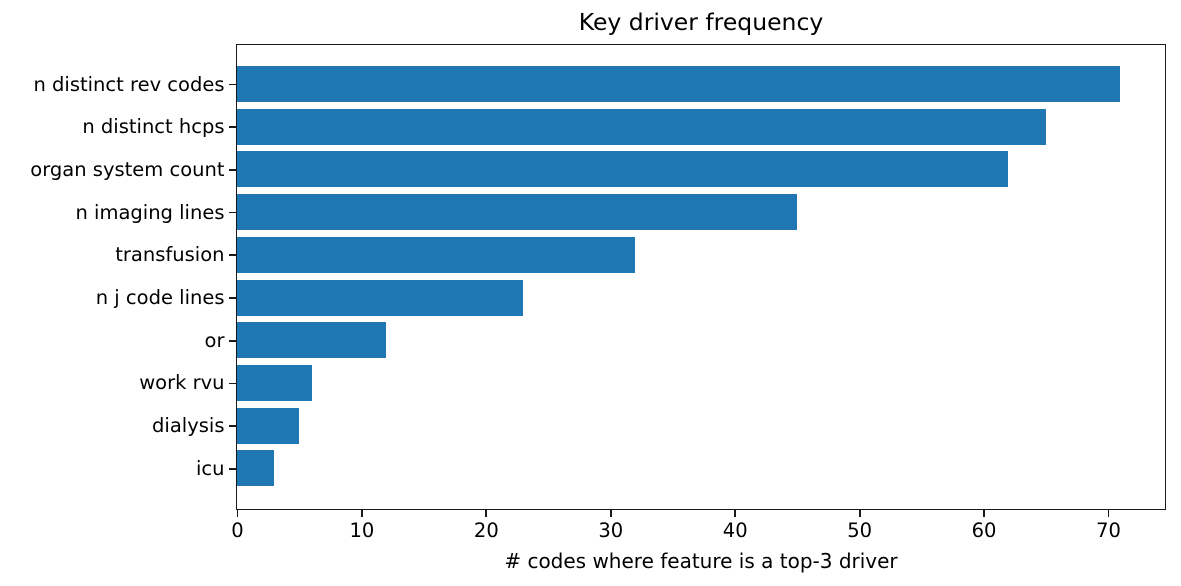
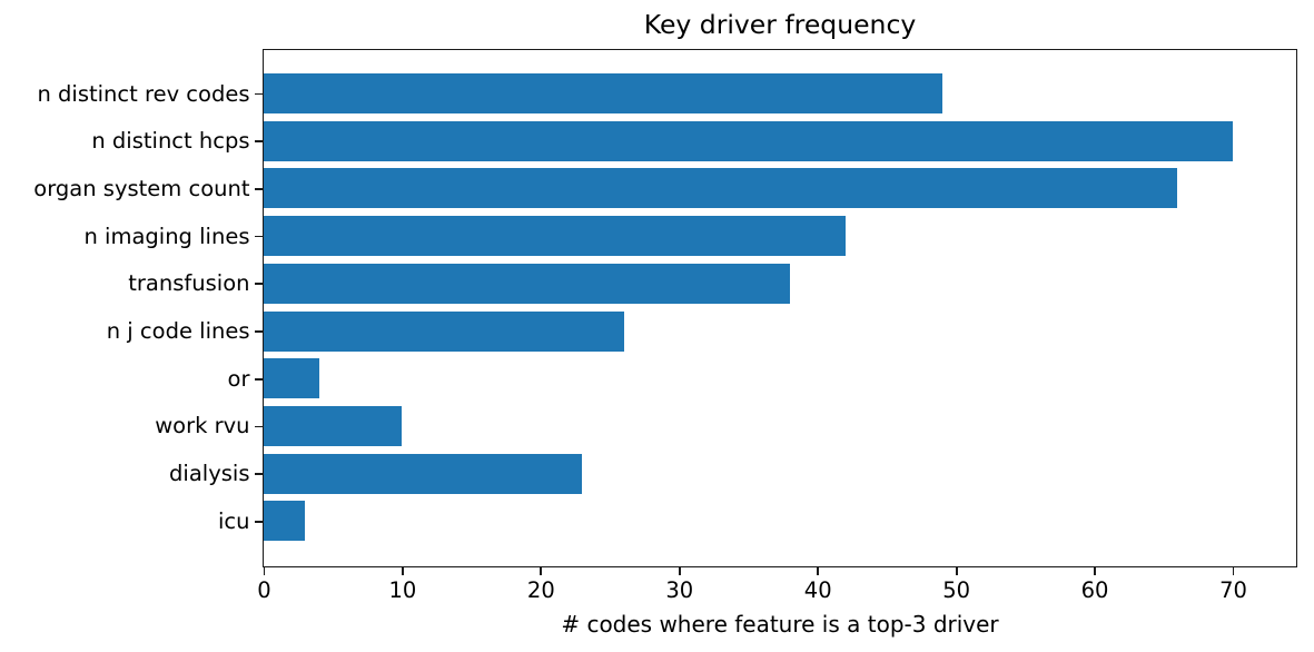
n distinct rev codes: 71 -> 49
n distinct hcps: 65 -> 70
organ system count: 62 -> 66
n imaging lines: 45 -> 42
transfusion: 32 -> 38
n j code lines: 23 -> 26
or: 12 -> 4
work rvu: 6 -> 10
dialysis: 5 -> 23
